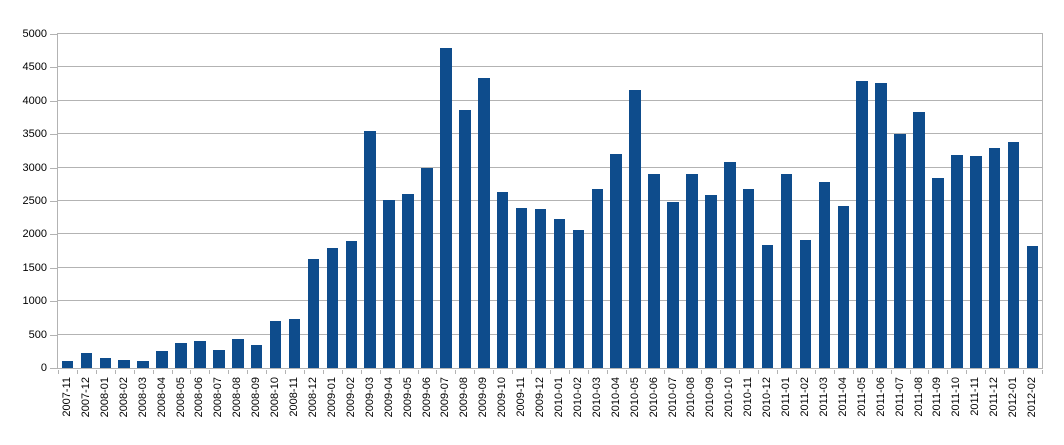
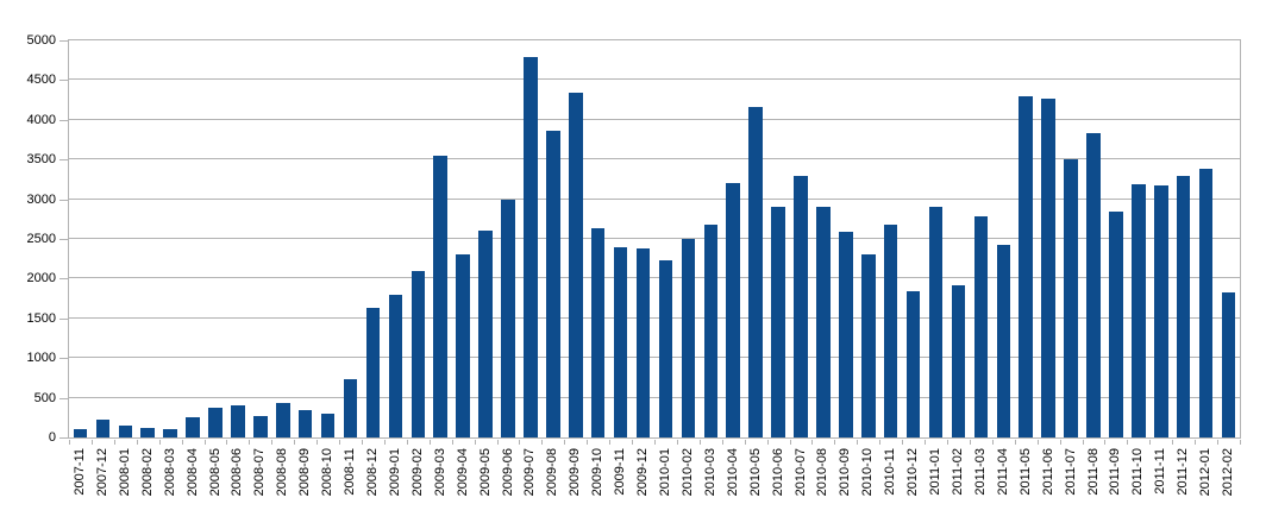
2008-10: 700 -> 300
2009-02: 1900 -> 2100
2009-04: 2500 -> 2300
2010-02: 2100 -> 2500
2010-07: 2500 -> 3300
2010-10: 3100 -> 2300
